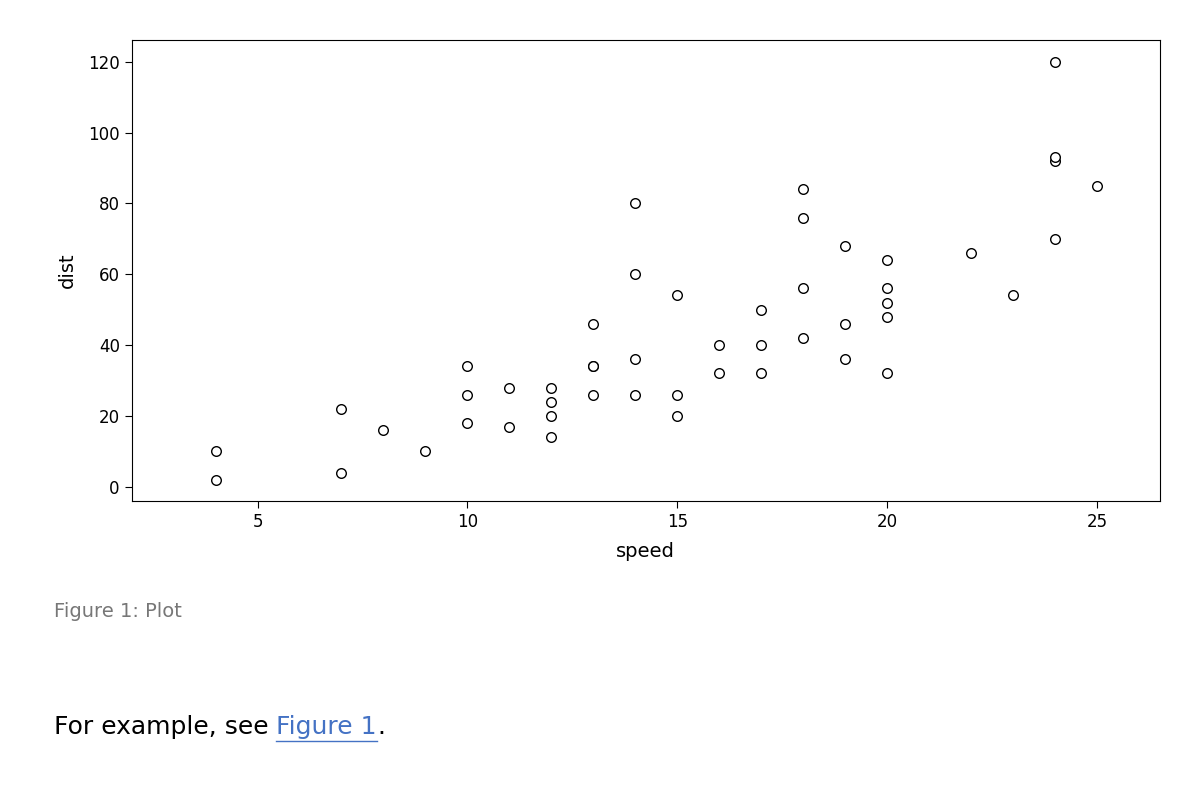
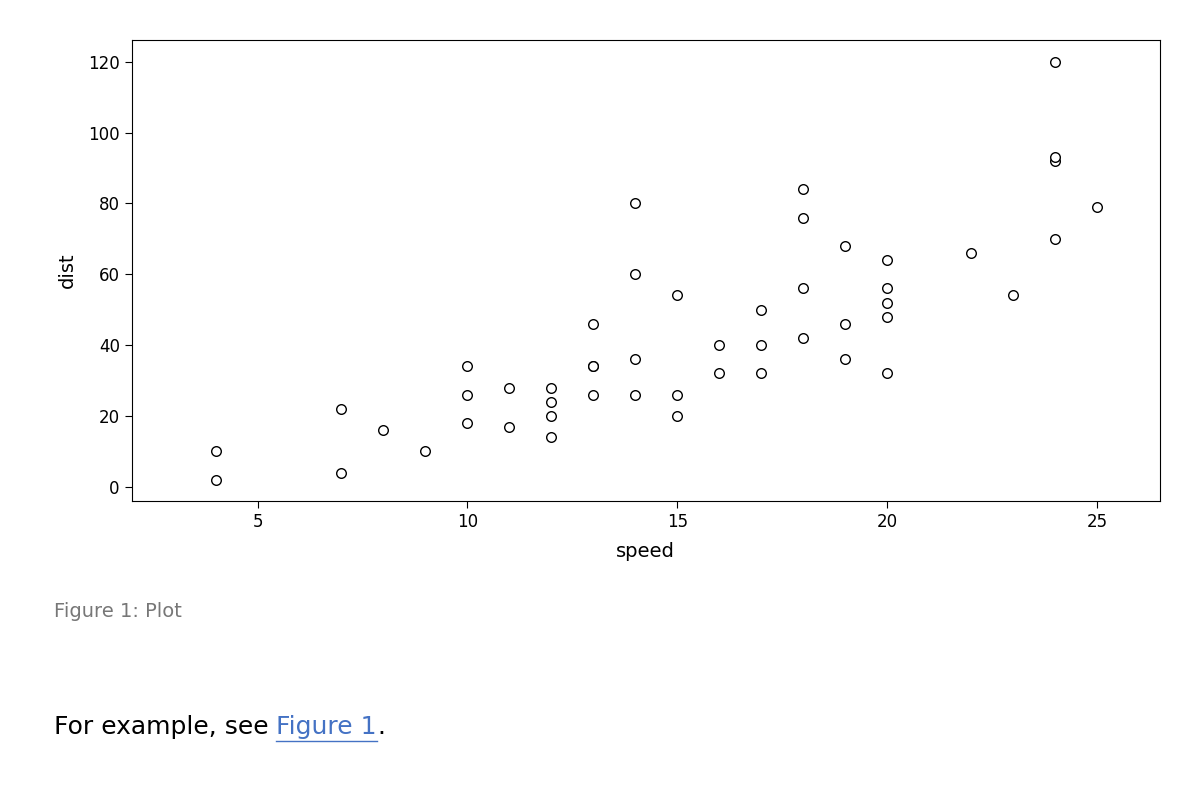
25: 85 -> 79
